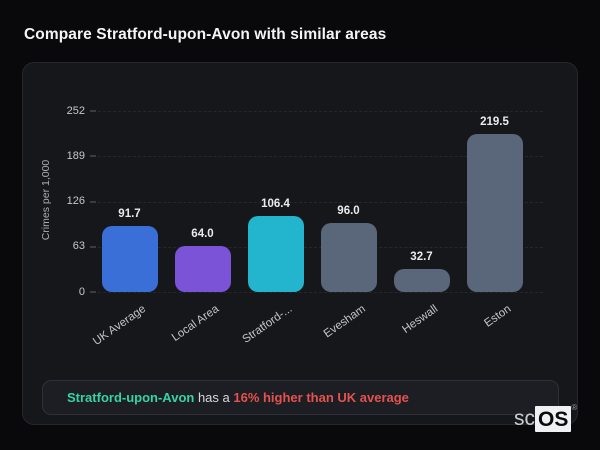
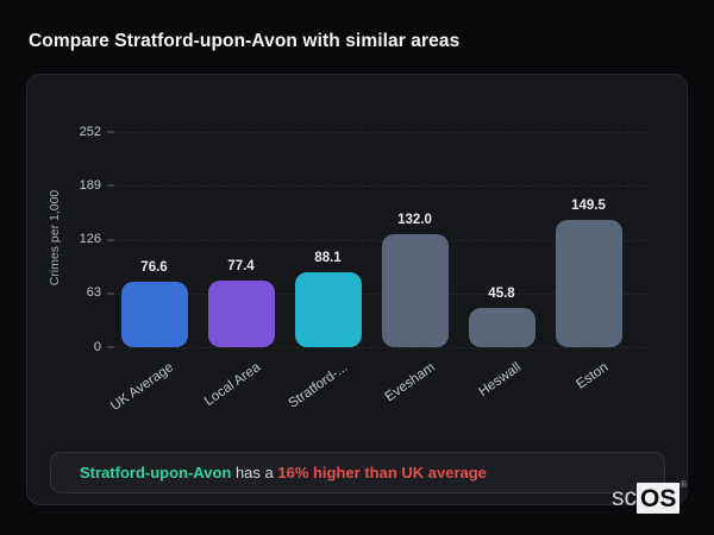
UK Average: 91.7 -> 76.6
Local Area: 64.0 -> 77.4
Stratford-...: 106.4 -> 88.1
Evesham: 96.0 -> 132.0
Heswall: 32.7 -> 45.8
Eston: 219.5 -> 149.5
